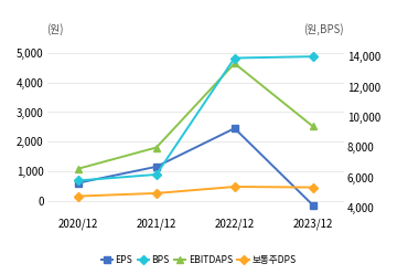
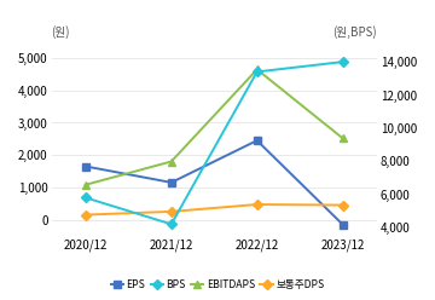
EPS/2020/12: 600 -> 1,650
BPS/2021/12: 6,200 -> 4,200
BPS/2022/12: 13,900 -> 13,400
